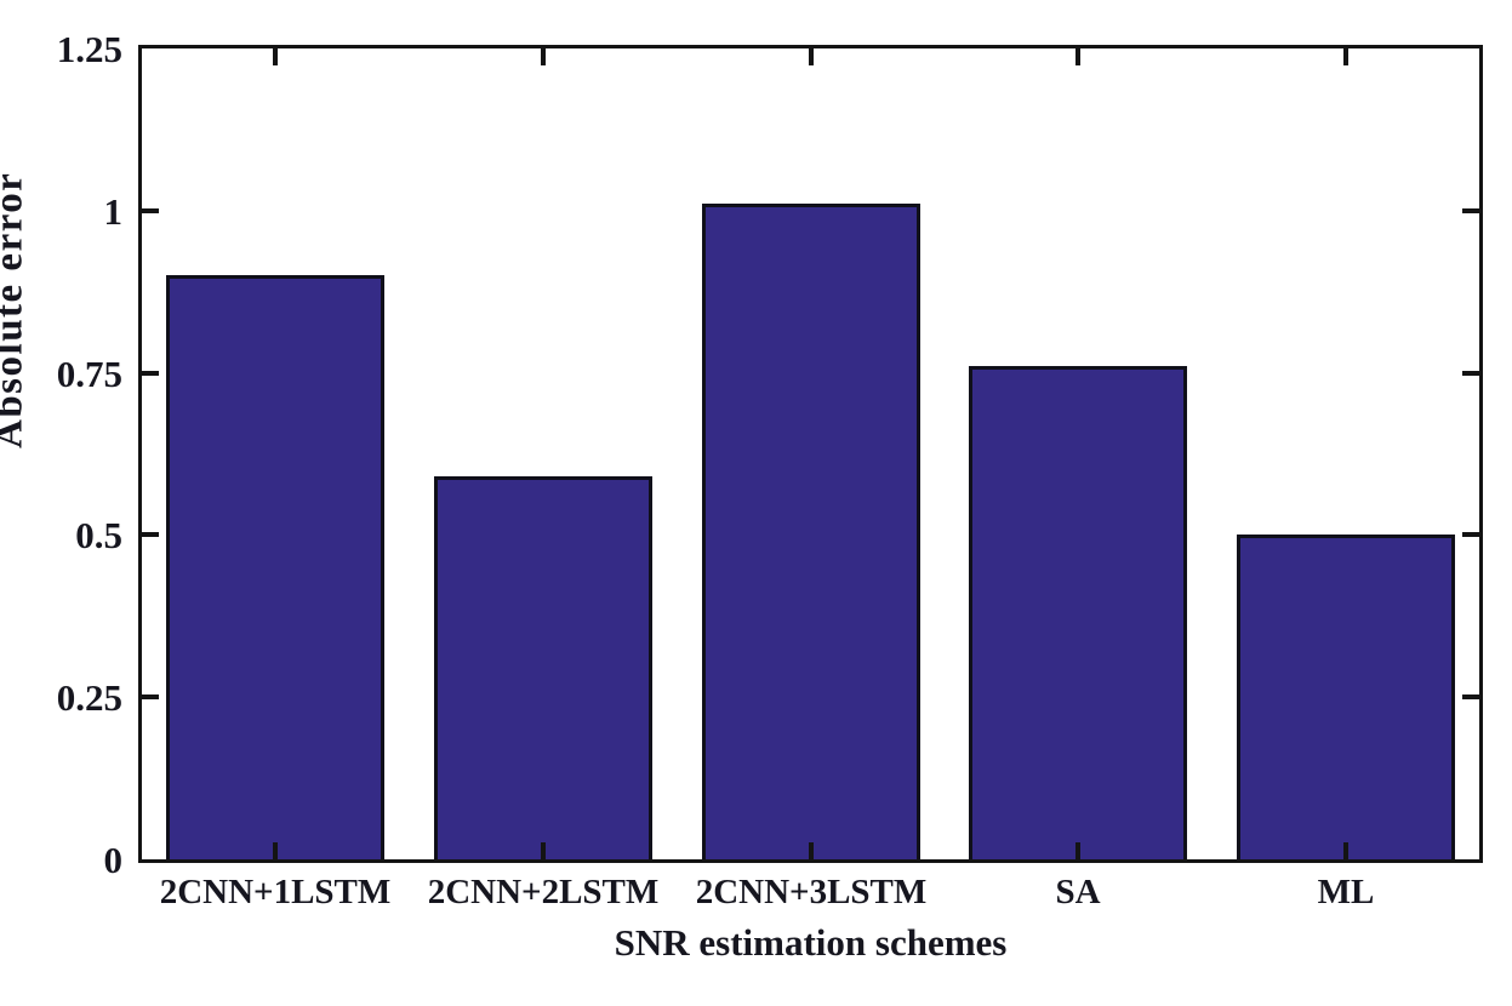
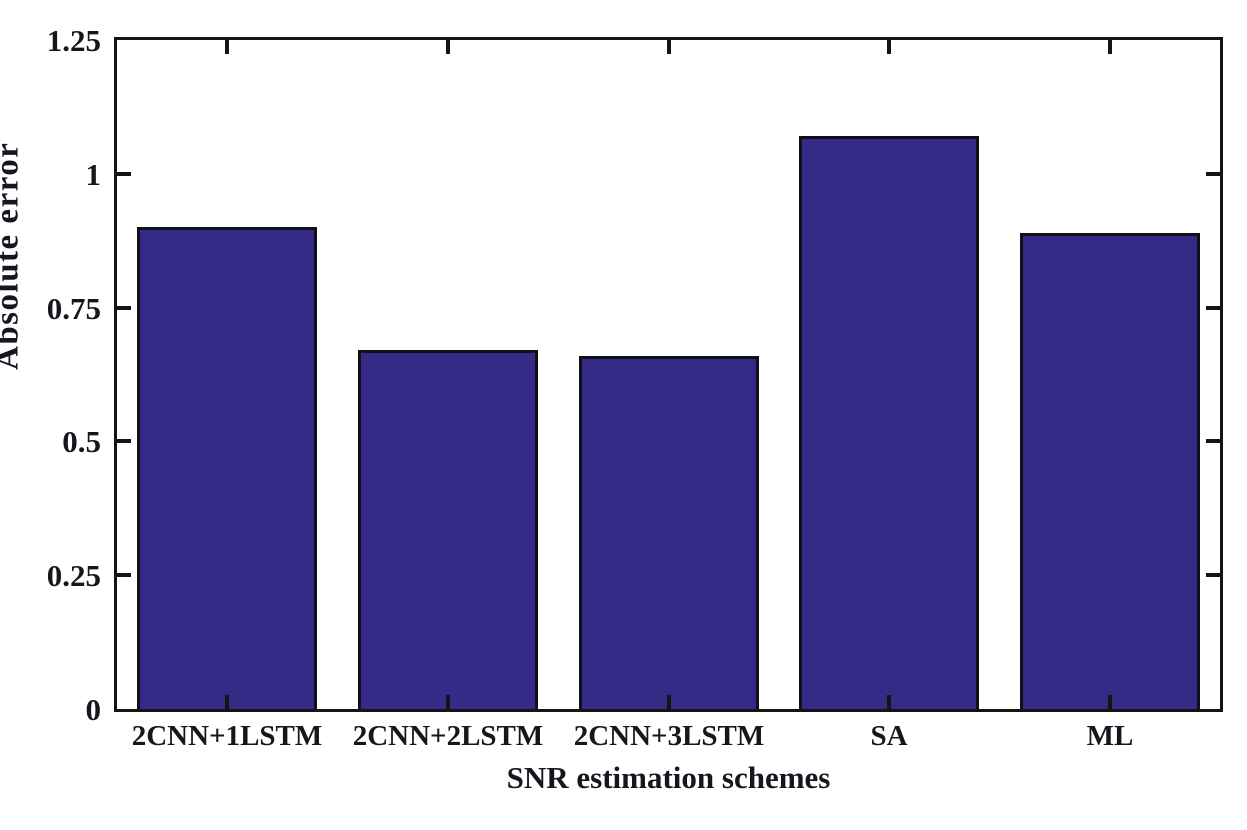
2CNN+2LSTM: 0.59 -> 0.67
2CNN+3LSTM: 1.01 -> 0.66
SA: 0.76 -> 1.07
ML: 0.50 -> 0.89
